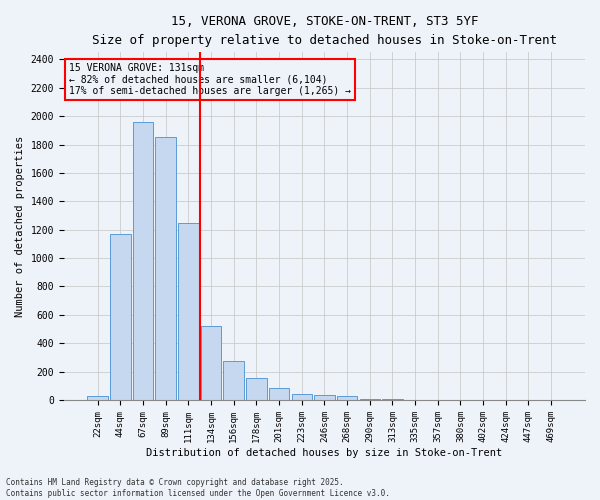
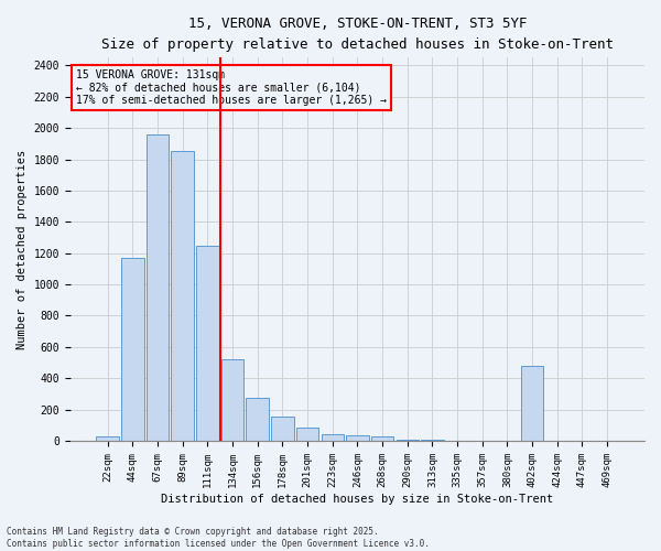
402sqm: 0 -> 480
